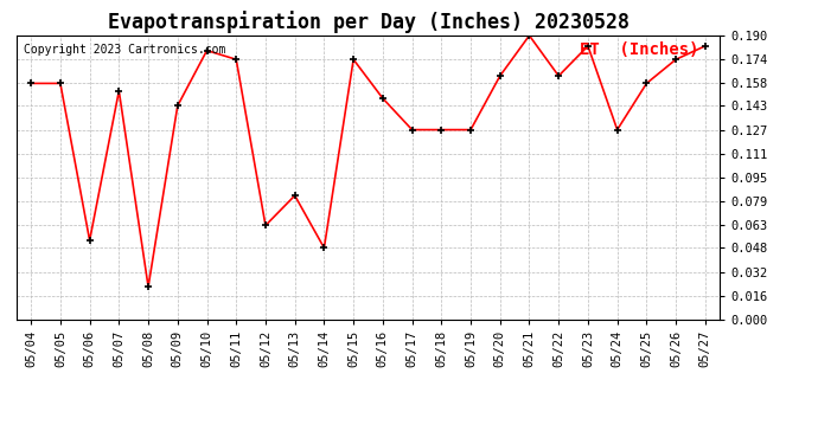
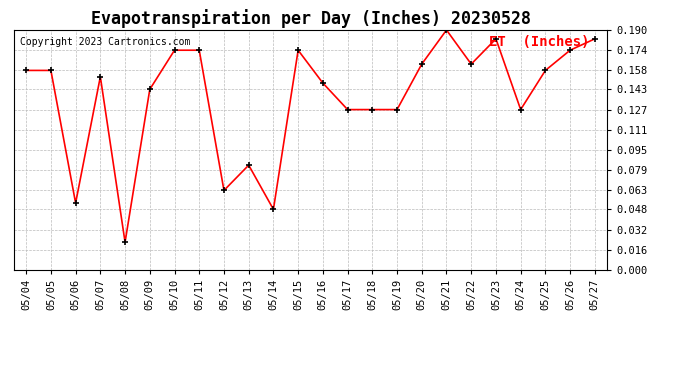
05/10: 0.180 -> 0.174
